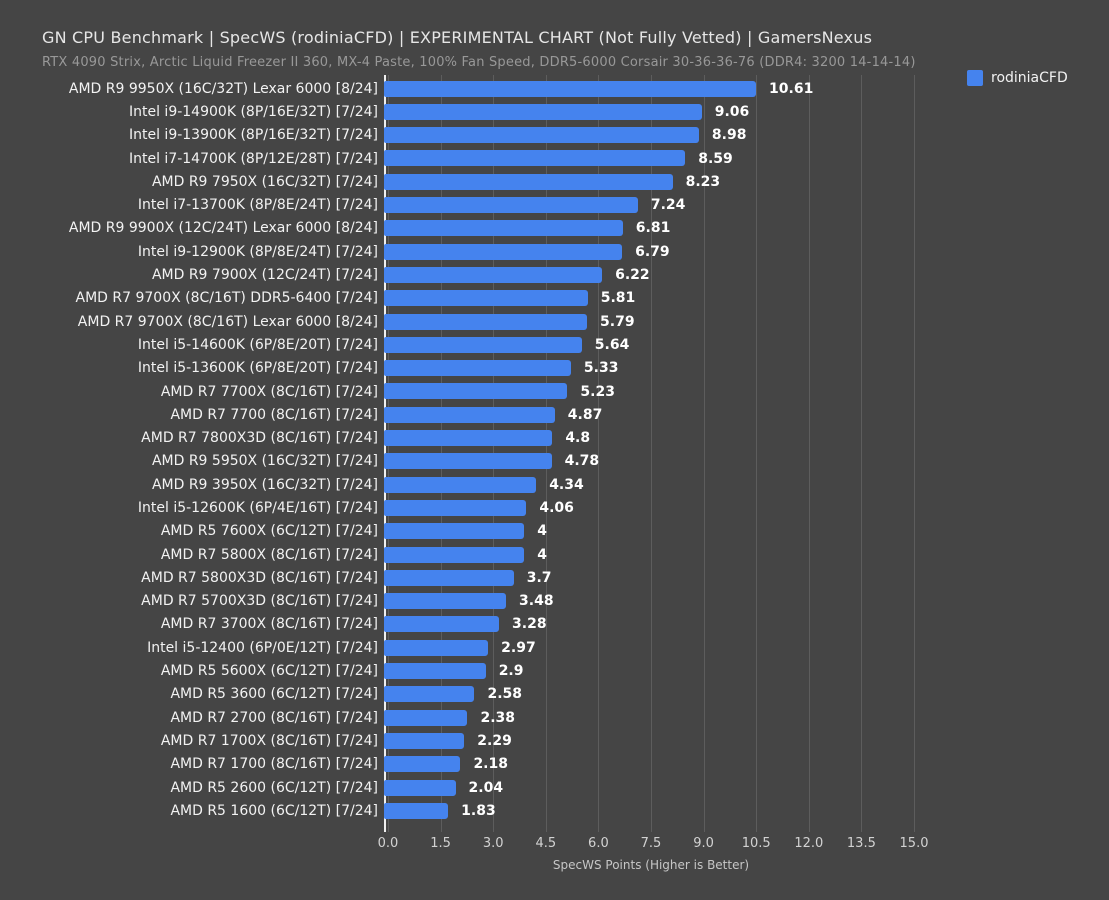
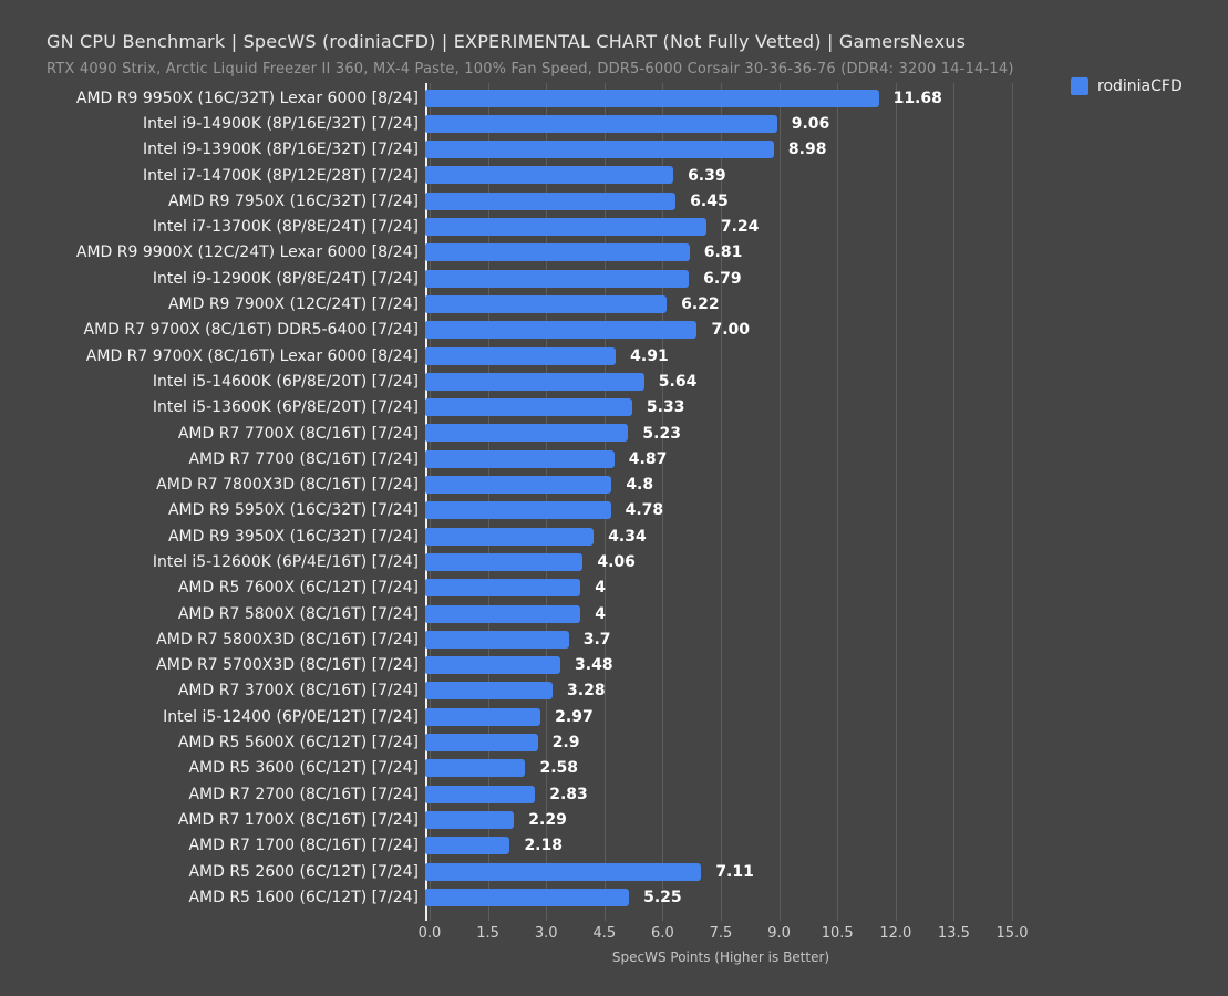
AMD R9 9950X (16C/32T) Lexar 6000 [8/24]: 10.61 -> 11.68
Intel i7-14700K (8P/12E/28T) [7/24]: 8.59 -> 6.39
AMD R9 7950X (16C/32T) [7/24]: 8.23 -> 6.45
AMD R7 9700X (8C/16T) DDR5-6400 [7/24]: 5.81 -> 7.00
AMD R7 9700X (8C/16T) Lexar 6000 [8/24]: 5.79 -> 4.91
AMD R7 2700 (8C/16T) [7/24]: 2.38 -> 2.83
AMD R5 2600 (6C/12T) [7/24]: 2.04 -> 7.11
AMD R5 1600 (6C/12T) [7/24]: 1.83 -> 5.25
